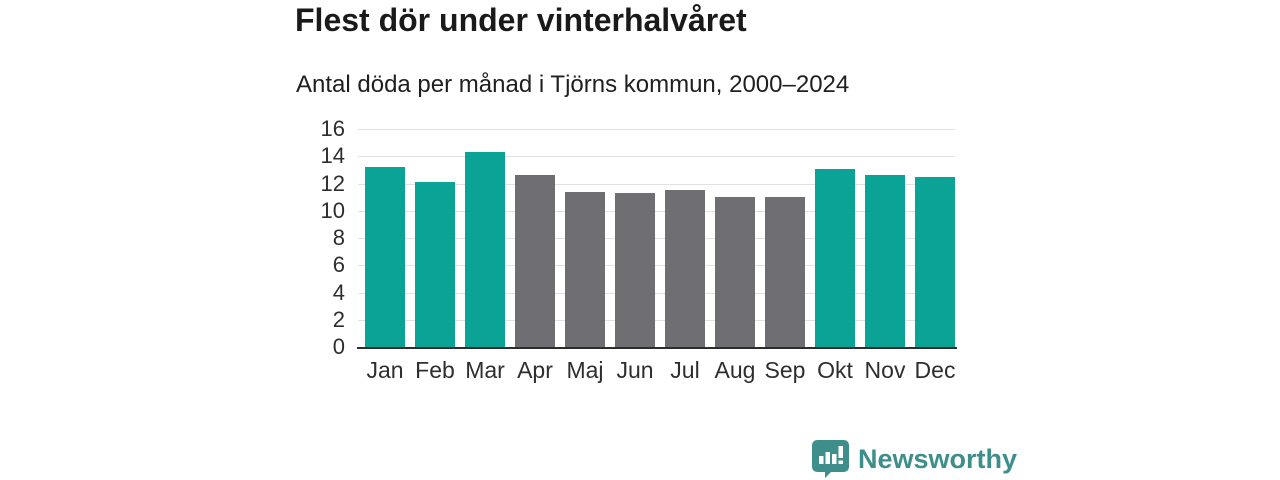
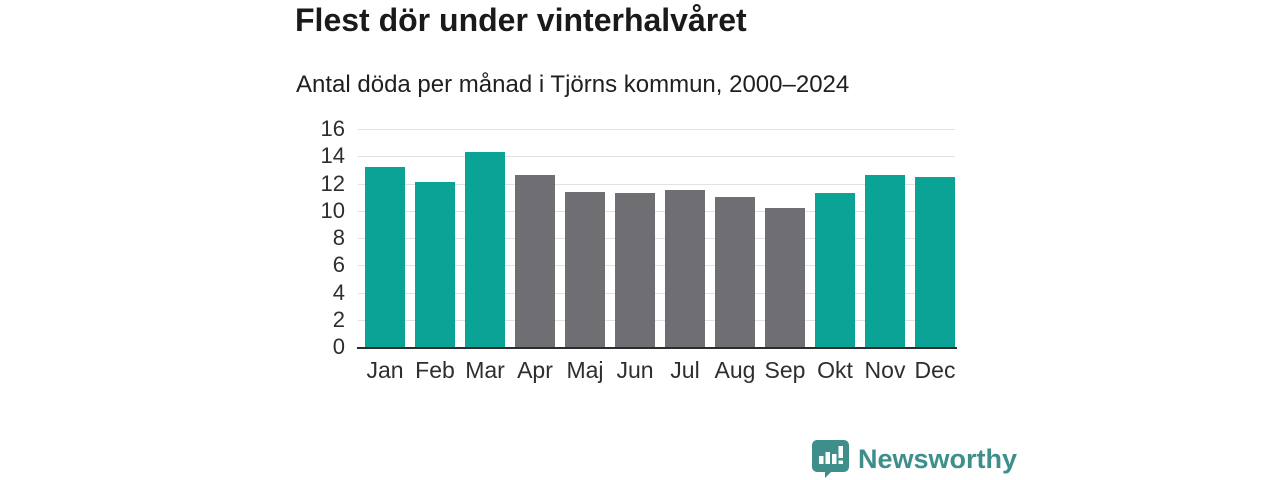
Sep: 11.0 -> 10.2
Okt: 13.1 -> 11.3
